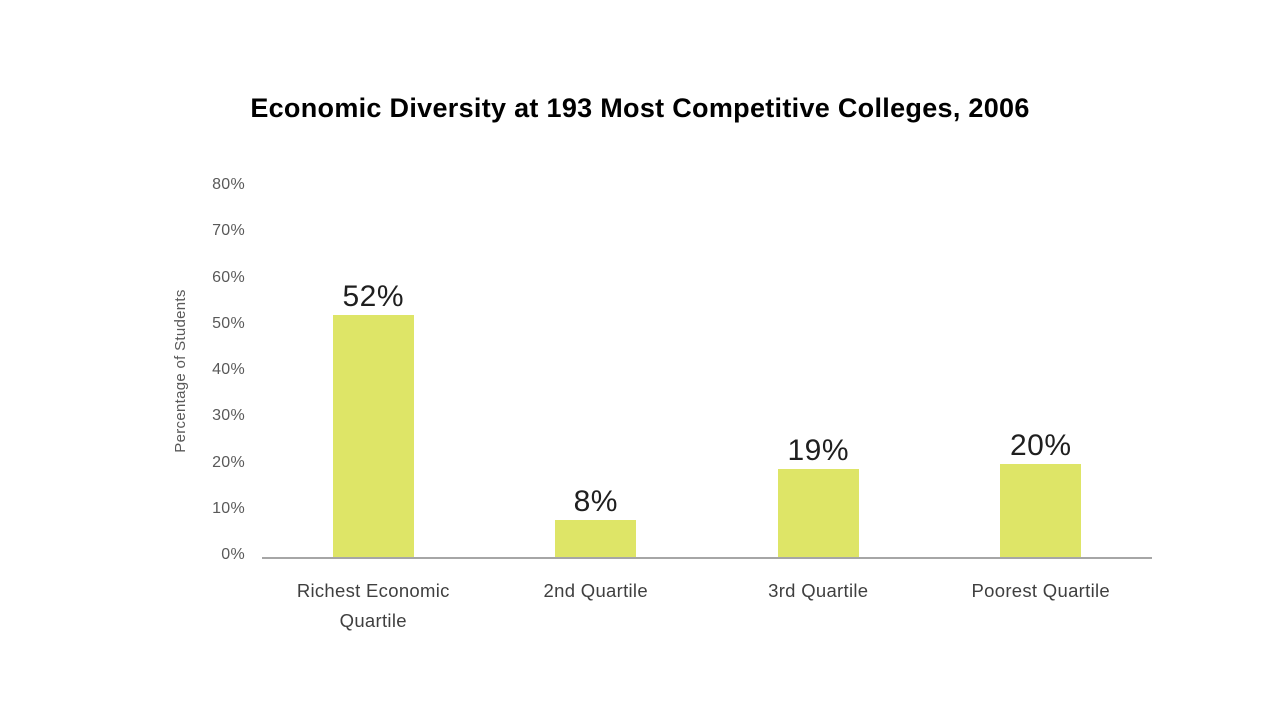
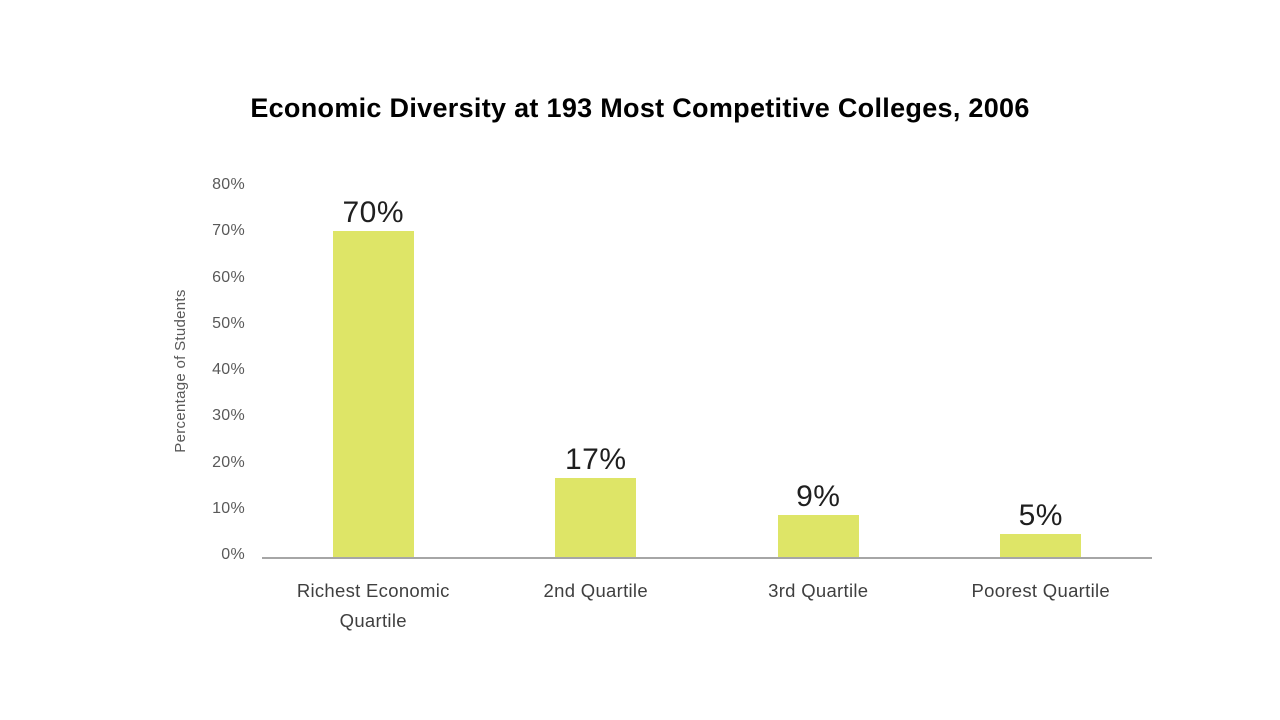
Richest Economic Quartile: 52% -> 70%
2nd Quartile: 8% -> 17%
3rd Quartile: 19% -> 9%
Poorest Quartile: 20% -> 5%
